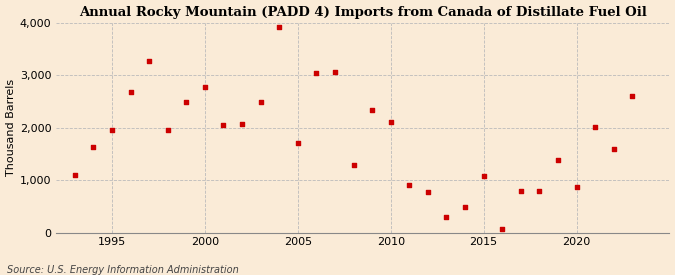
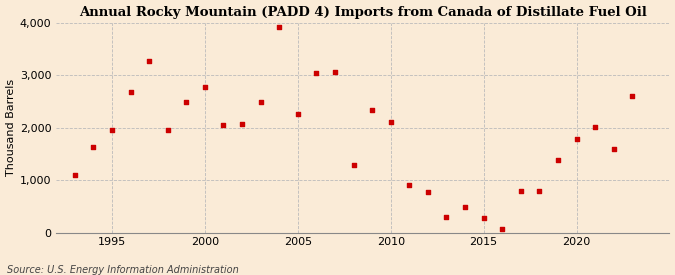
2005: 1,700 -> 2,260
2015: 1,080 -> 270
2020: 860 -> 1,790
